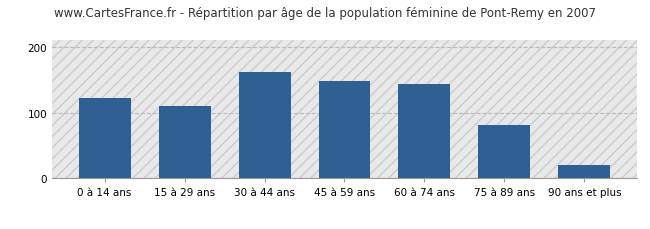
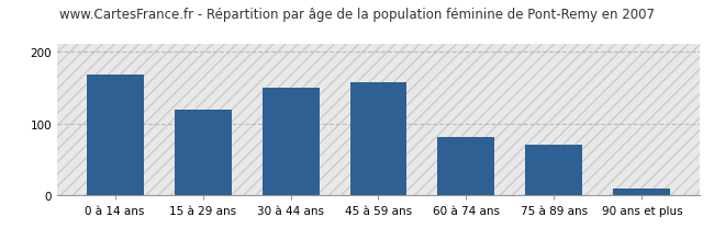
0 à 14 ans: 122 -> 168
15 à 29 ans: 110 -> 120
30 à 44 ans: 162 -> 150
45 à 59 ans: 148 -> 158
60 à 74 ans: 144 -> 82
75 à 89 ans: 82 -> 70
90 ans et plus: 20 -> 10
